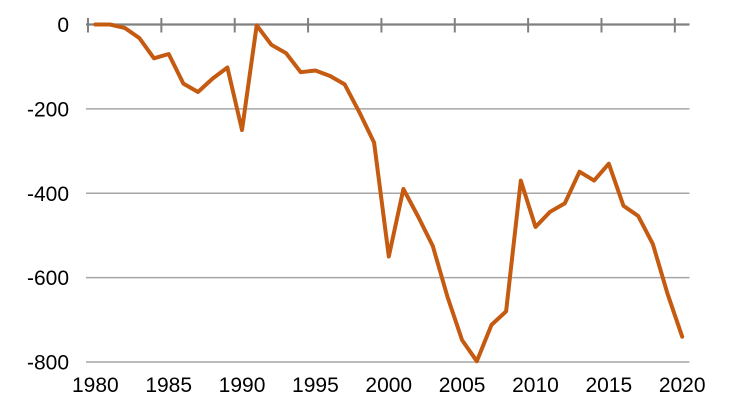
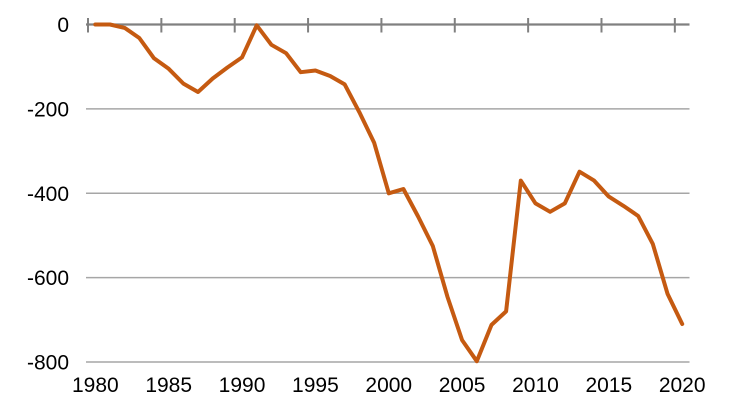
1985: -70 -> -100
1990: -250 -> -80
2000: -550 -> -400
2010: -480 -> -420
2015: -330 -> -410
2020: -740 -> -710
